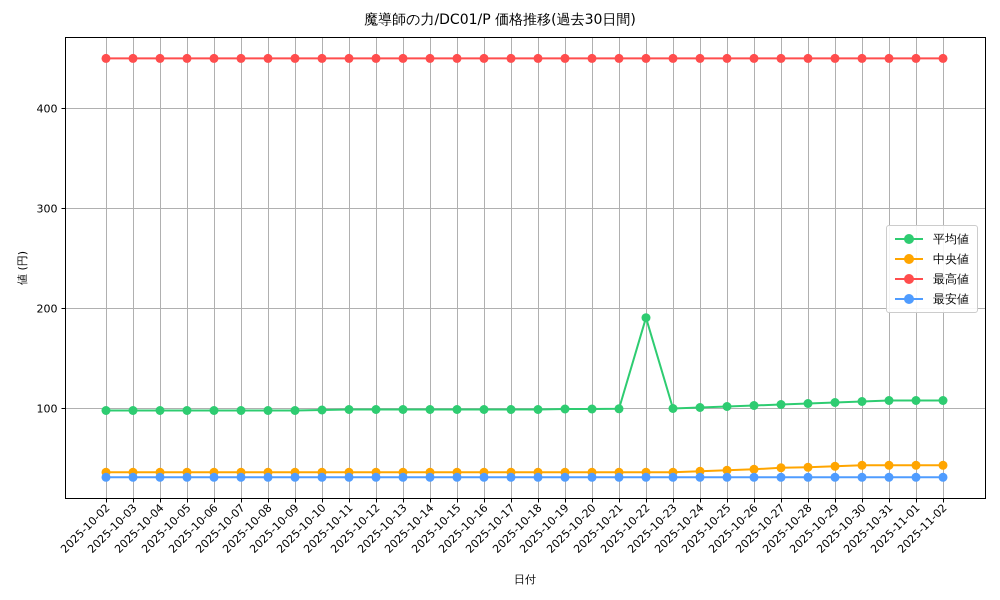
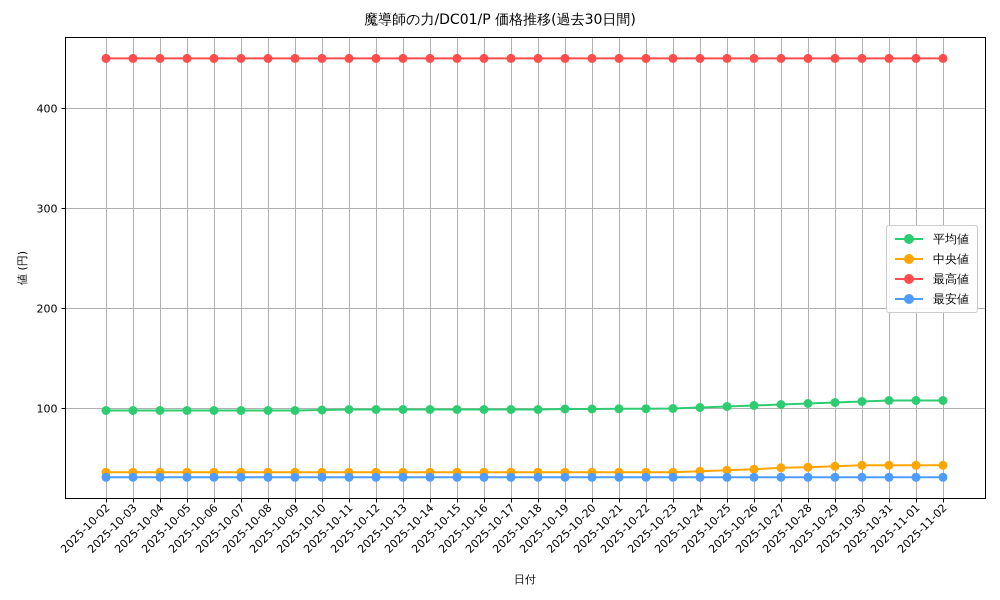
平均値/2025-10-22: 190 -> 99
